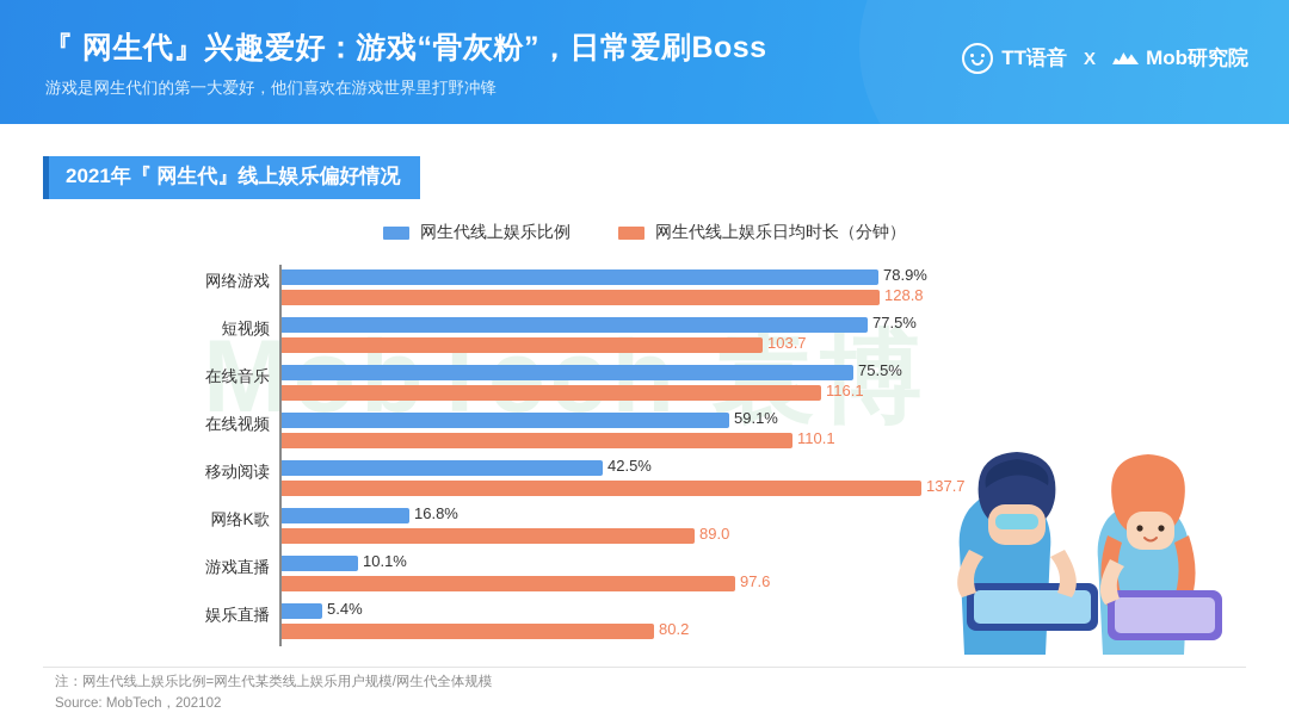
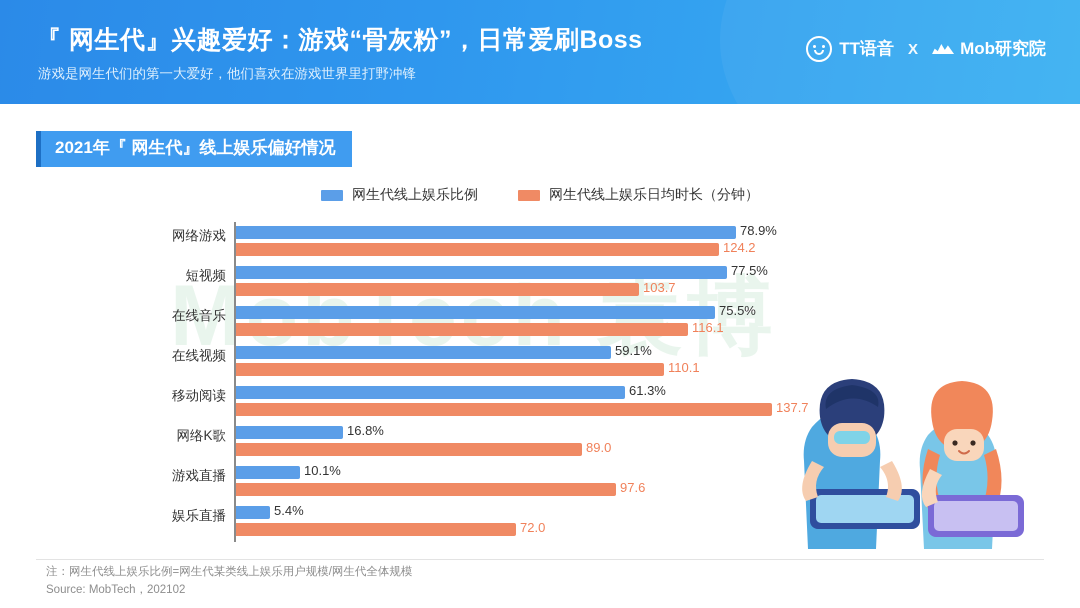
网生代线上娱乐日均时长（分钟）/网络游戏: 128.8 -> 124.2
网生代线上娱乐比例/移动阅读: 42.5% -> 61.3%
网生代线上娱乐日均时长（分钟）/娱乐直播: 80.2 -> 72.0
